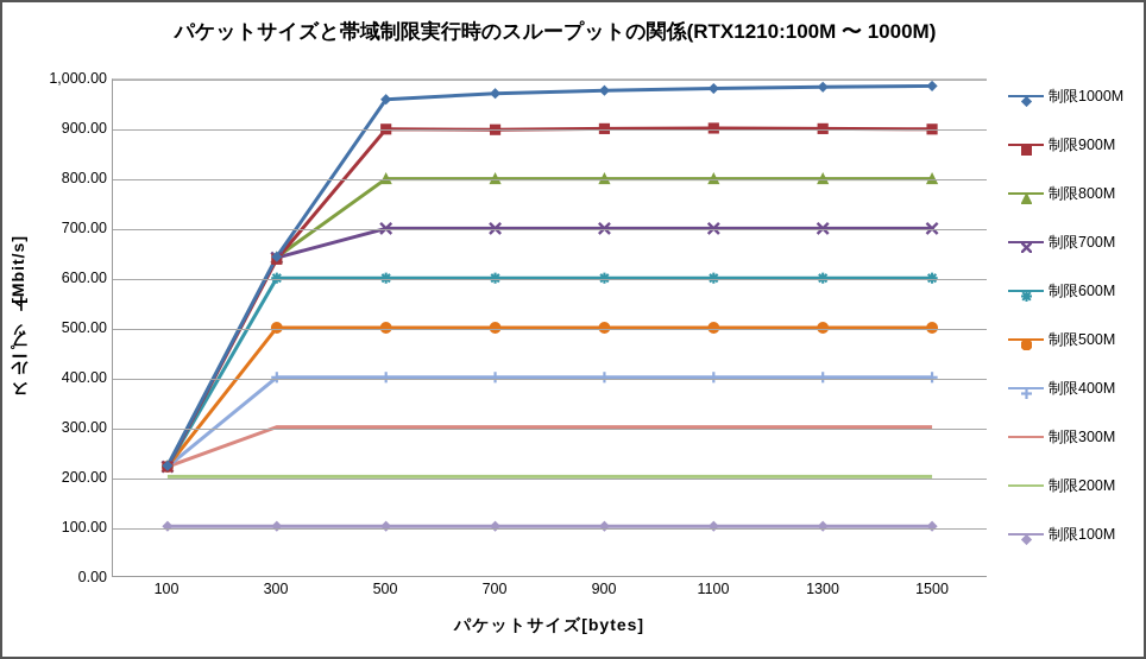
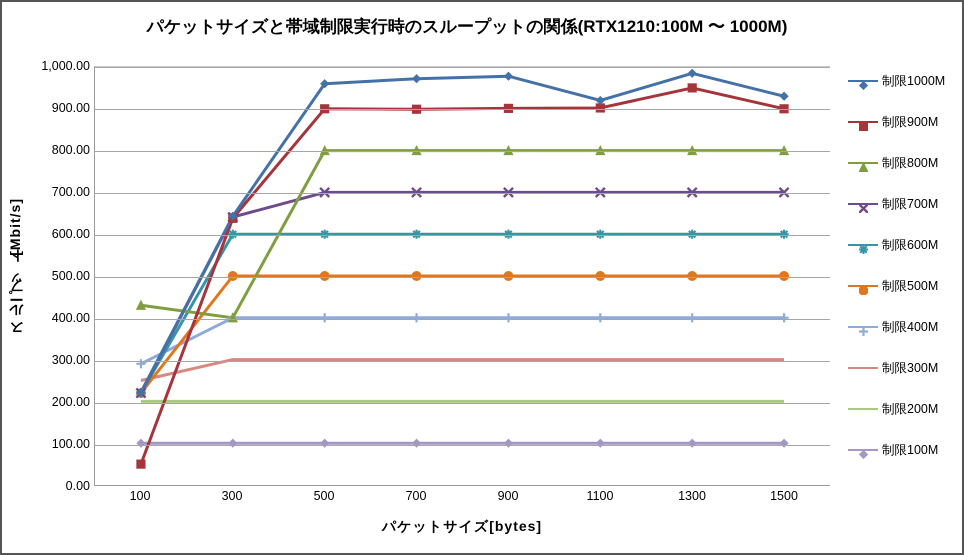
制限900M/100: 220 -> 50
制限800M/100: 220 -> 430
制限400M/100: 220 -> 290
制限300M/100: 220 -> 250
制限800M/300: 640 -> 400
制限1000M/1100: 980 -> 920
制限900M/1300: 900 -> 950
制限1000M/1500: 990 -> 930
